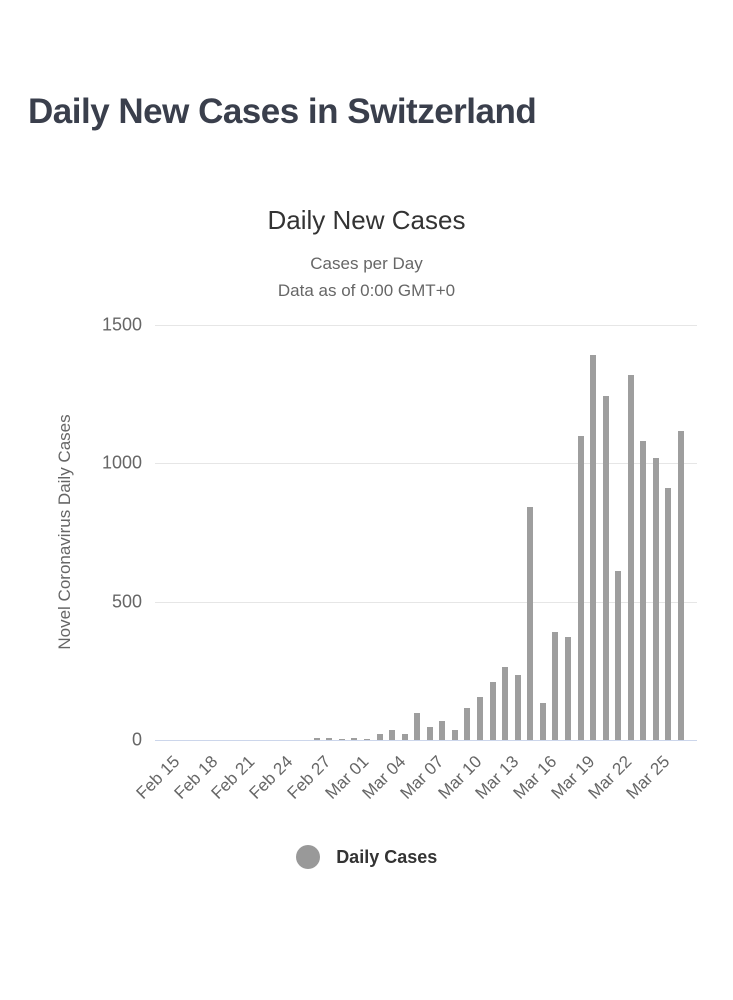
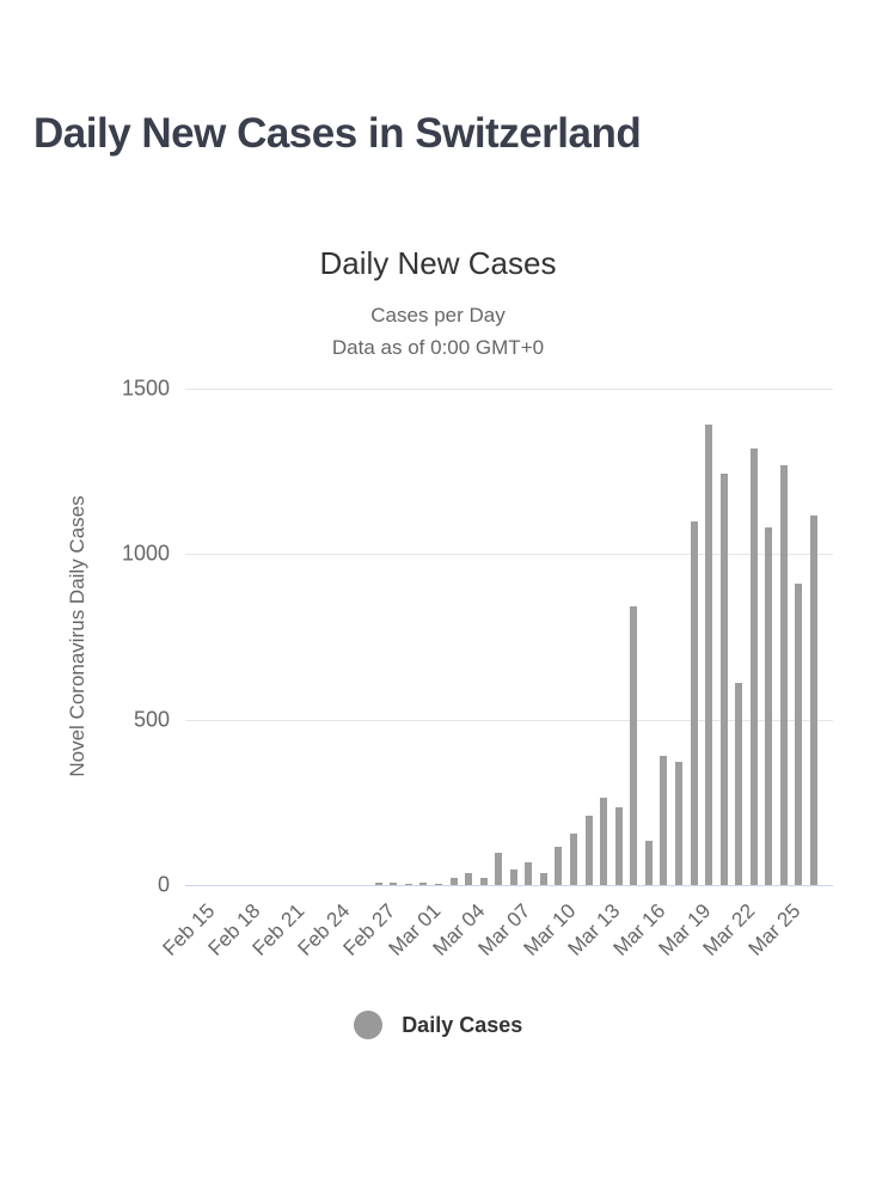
Mar 25: 1020 -> 1270
